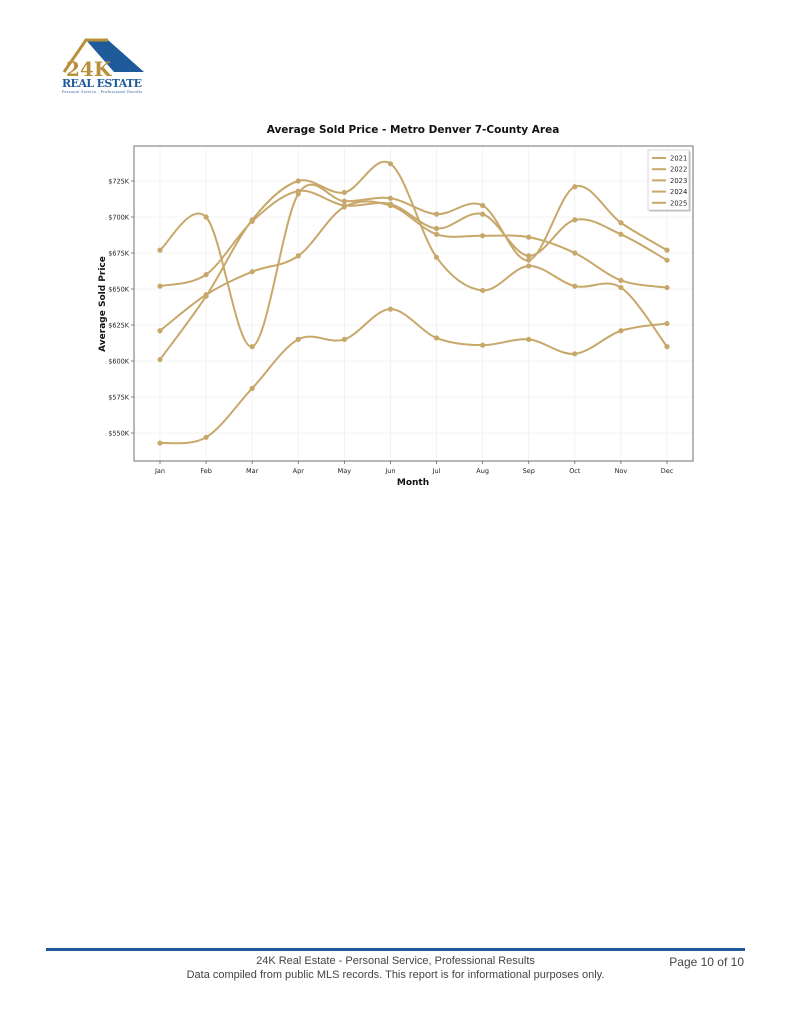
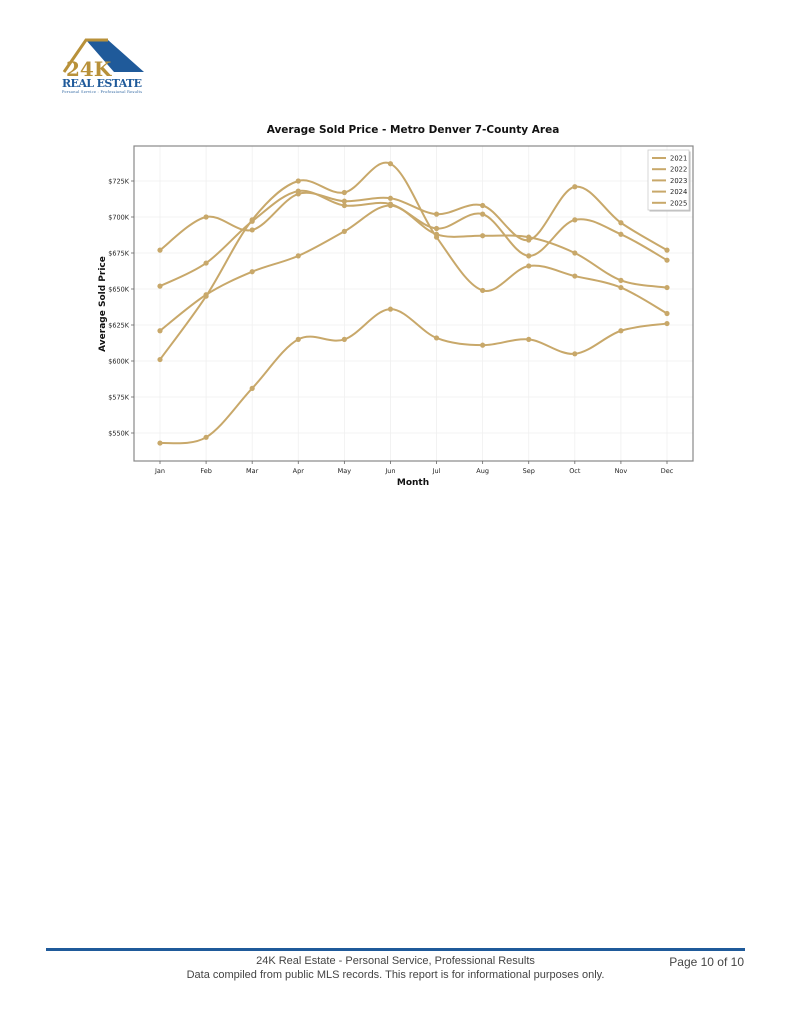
2024/Feb: $660K -> $668K
2025/Mar: $610K -> $691K
2022/May: $707K -> $690K
2023/Jul: $672K -> $686K
2025/Sep: $670K -> $684K
2023/Oct: $652K -> $659K
2023/Dec: $610K -> $633K
